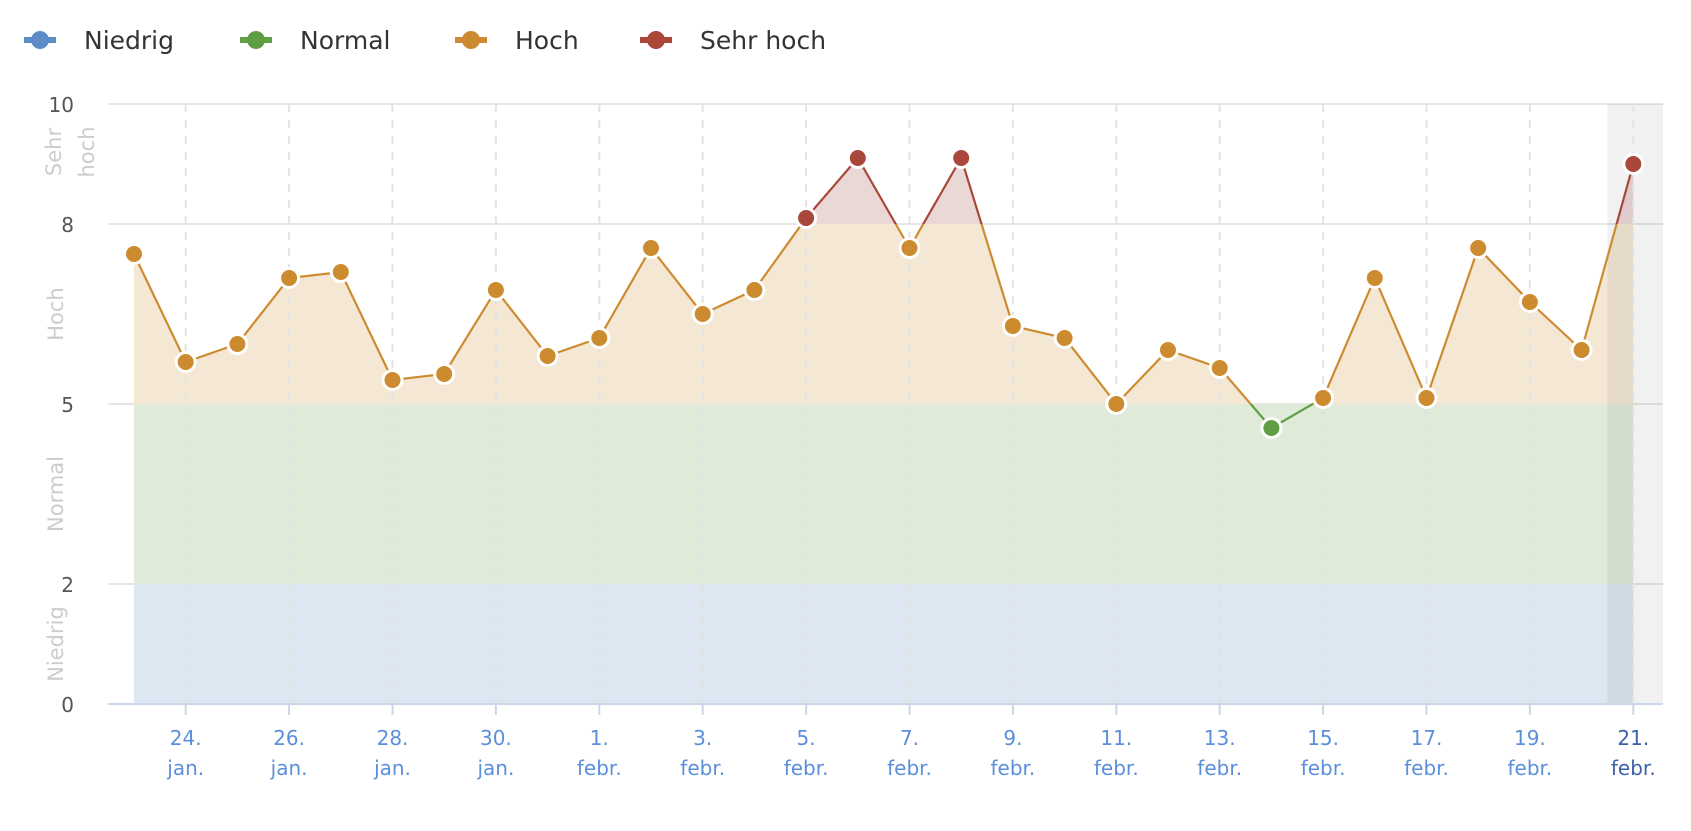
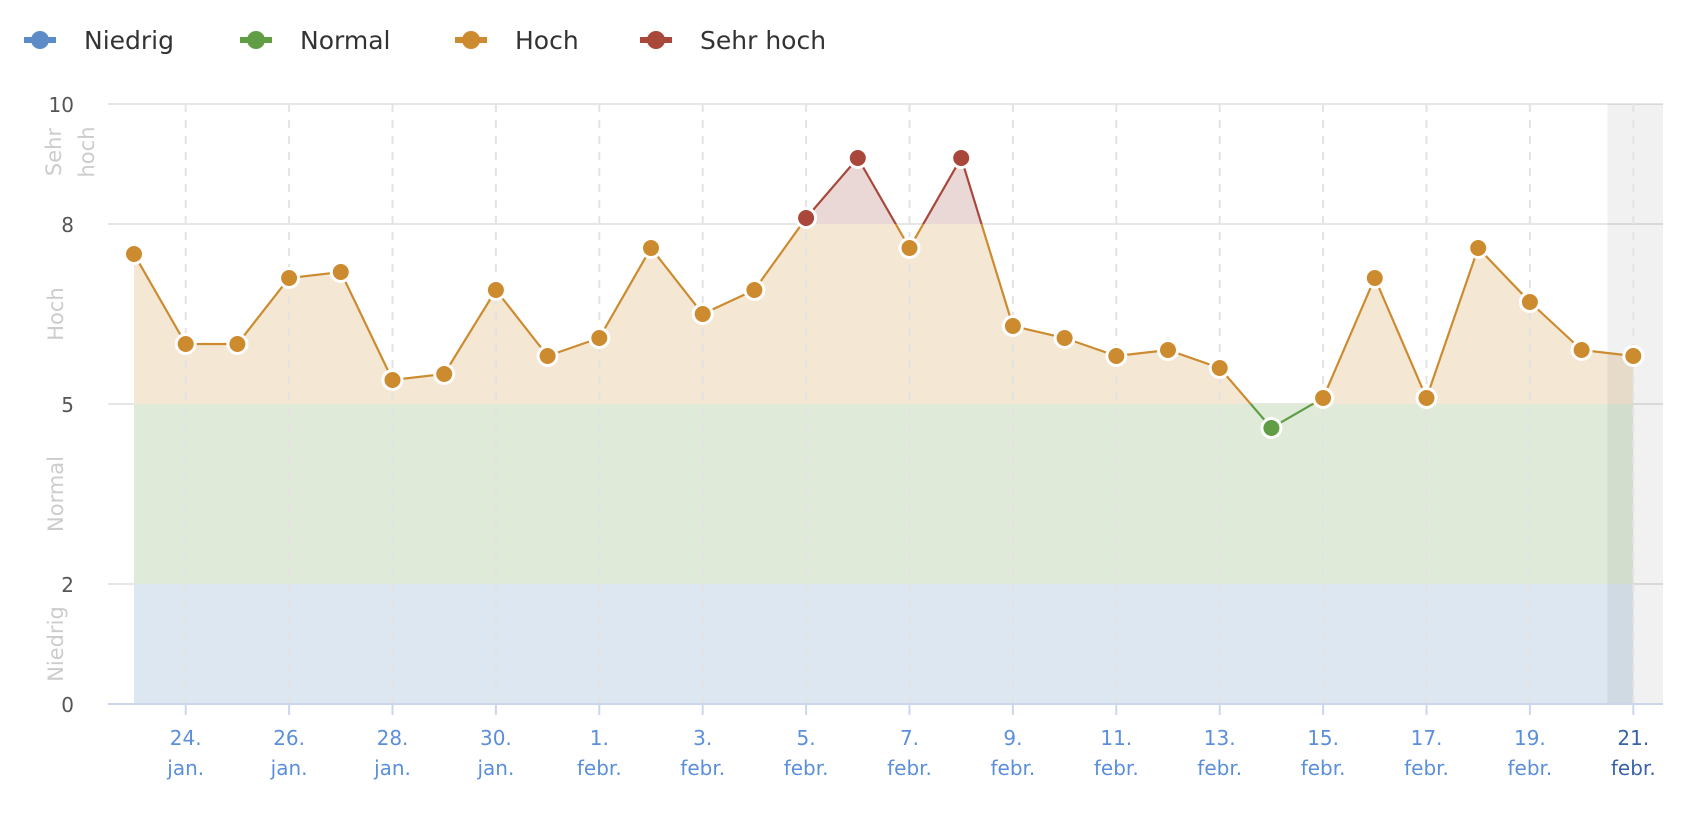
24. jan.: 5.7 -> 6.0
11. febr.: 5.0 -> 5.8
21. febr.: 9.0 -> 5.8
